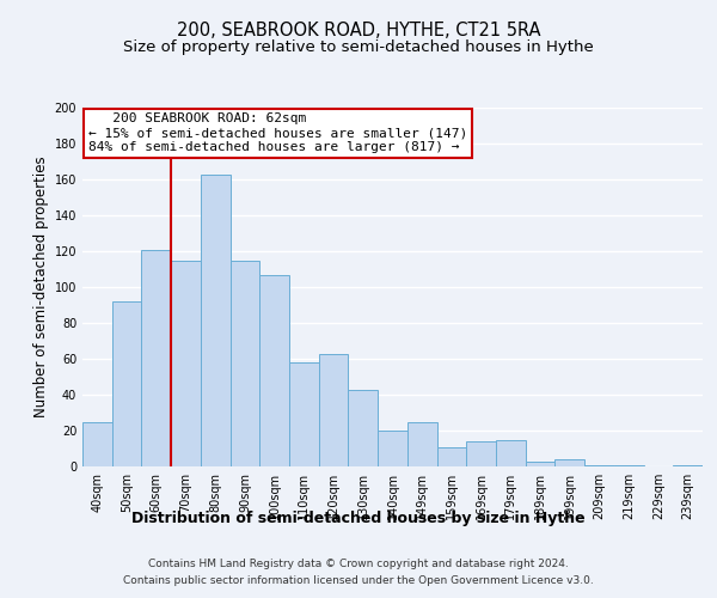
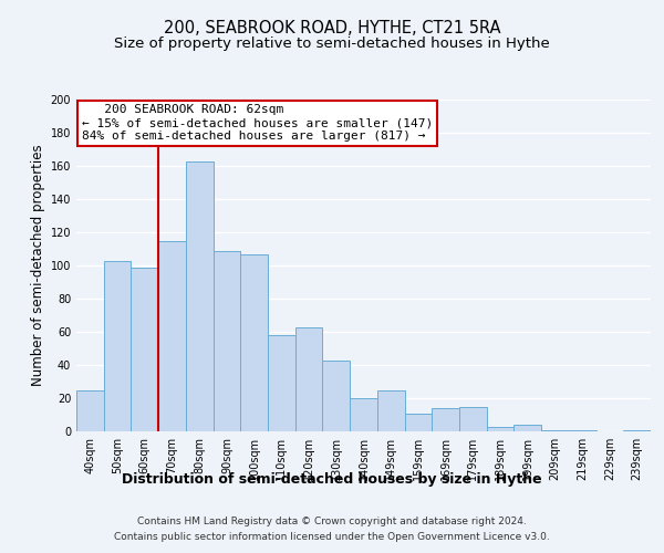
50sqm: 92 -> 103
60sqm: 121 -> 99
90sqm: 115 -> 109
